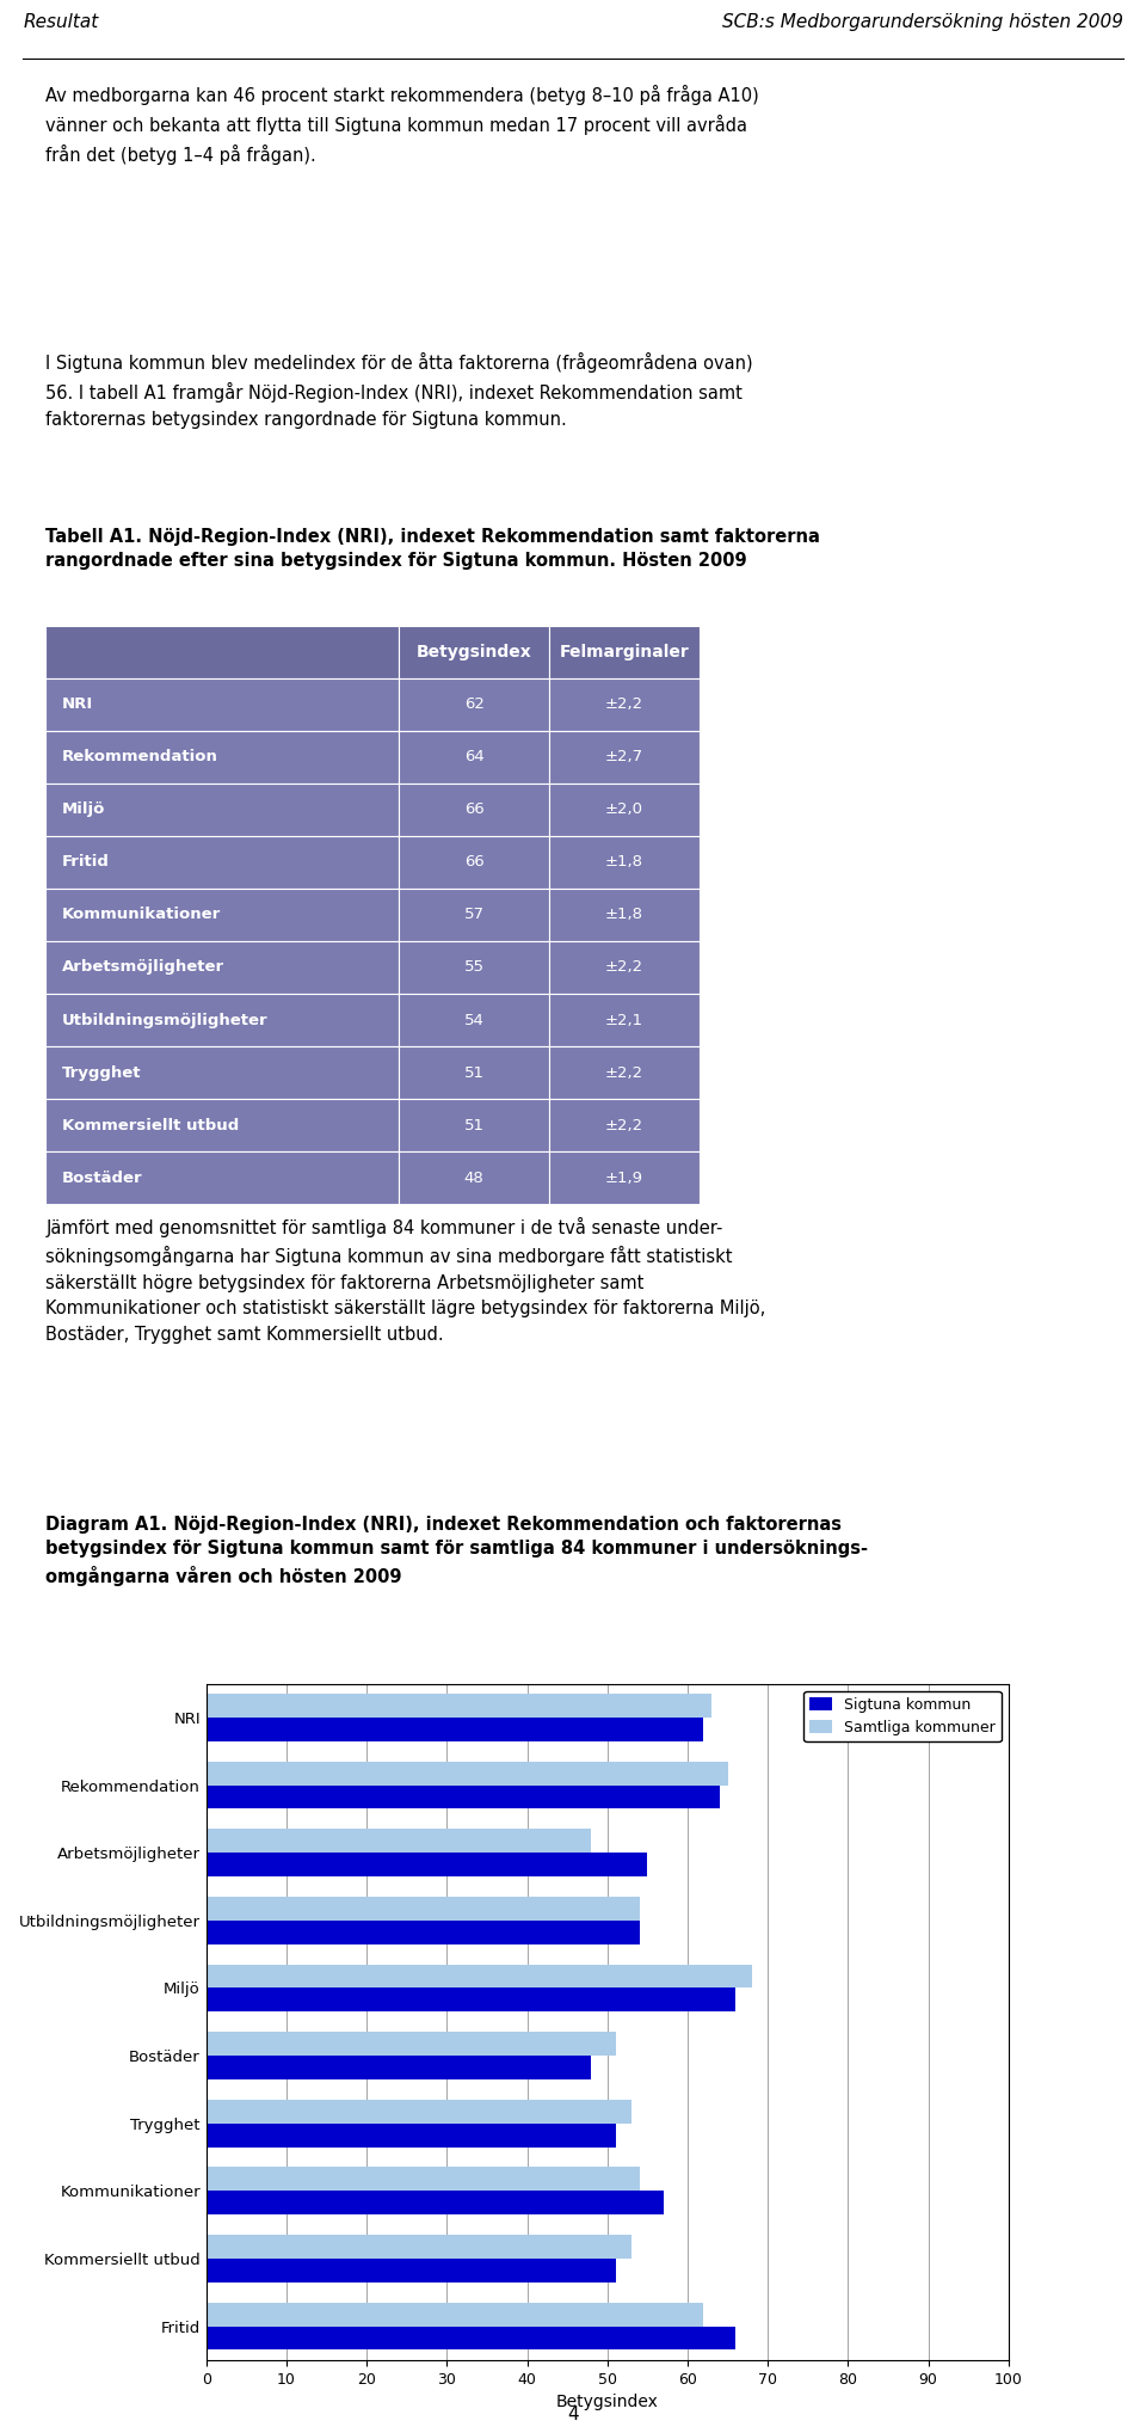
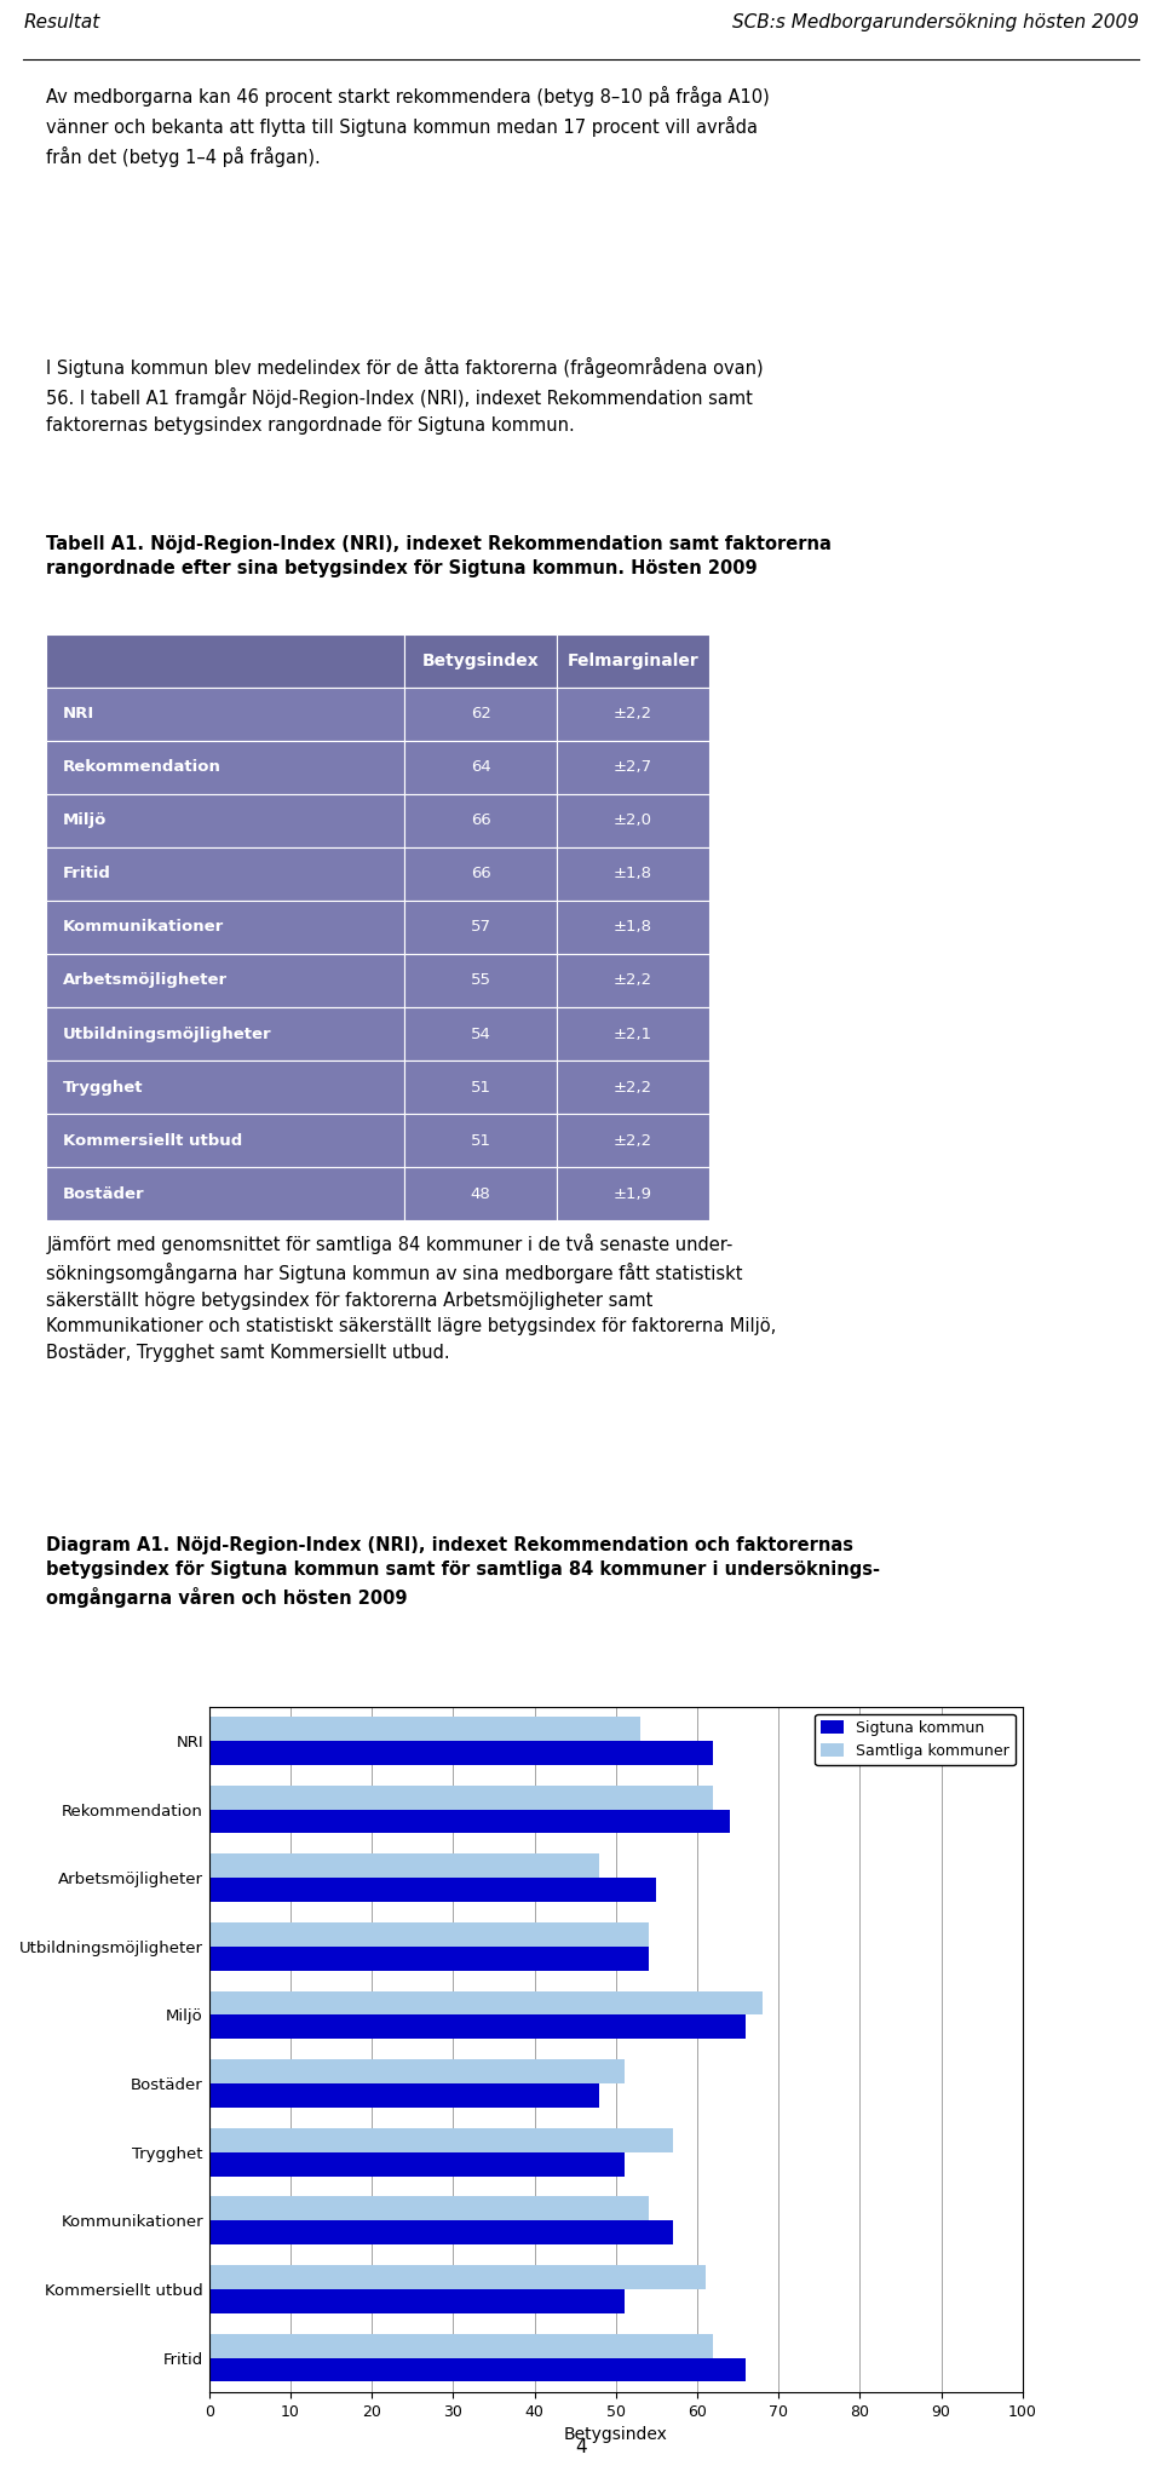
Samtliga kommuner/NRI: 63 -> 53
Samtliga kommuner/Rekommendation: 65 -> 62
Samtliga kommuner/Trygghet: 53 -> 57
Samtliga kommuner/Kommersiellt utbud: 53 -> 61
